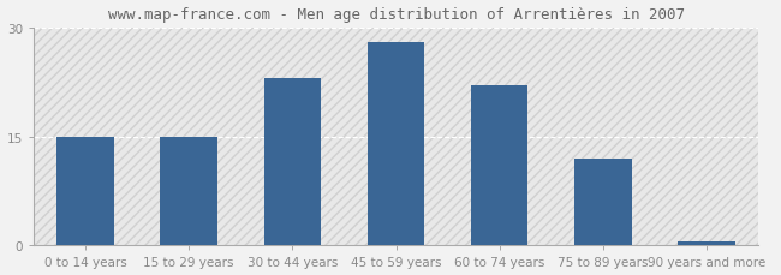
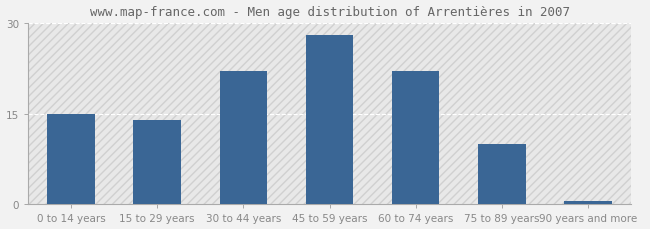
15 to 29 years: 15.0 -> 14.0
30 to 44 years: 23.0 -> 22.0
75 to 89 years: 12.0 -> 10.0
